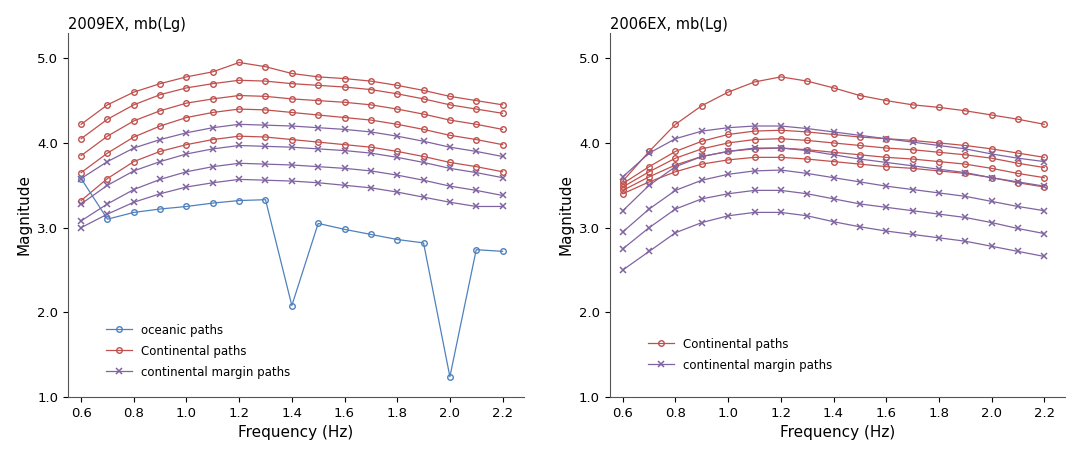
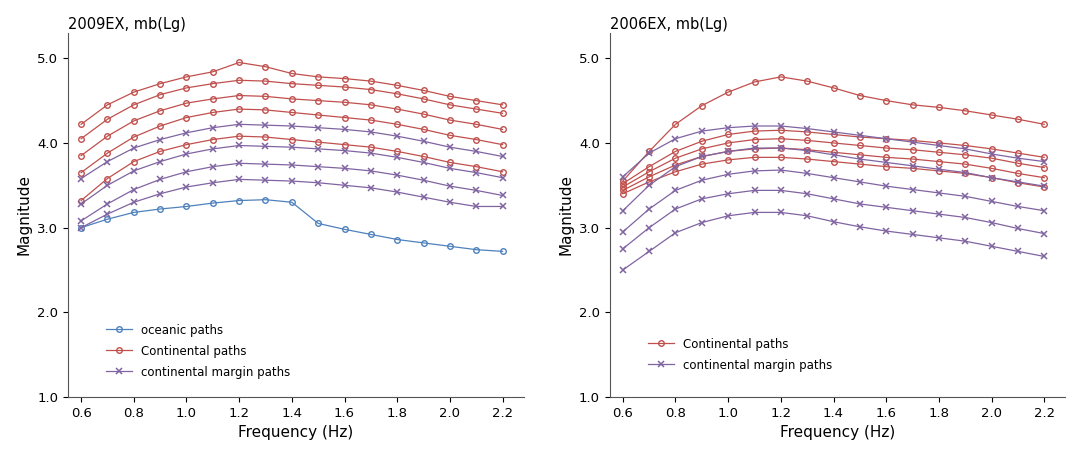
2009EX, mb(Lg)/oceanic paths/0.6: 3.58 -> 3.00
2009EX, mb(Lg)/oceanic paths/1.4: 2.08 -> 3.30
2009EX, mb(Lg)/oceanic paths/2.0: 1.24 -> 2.78
